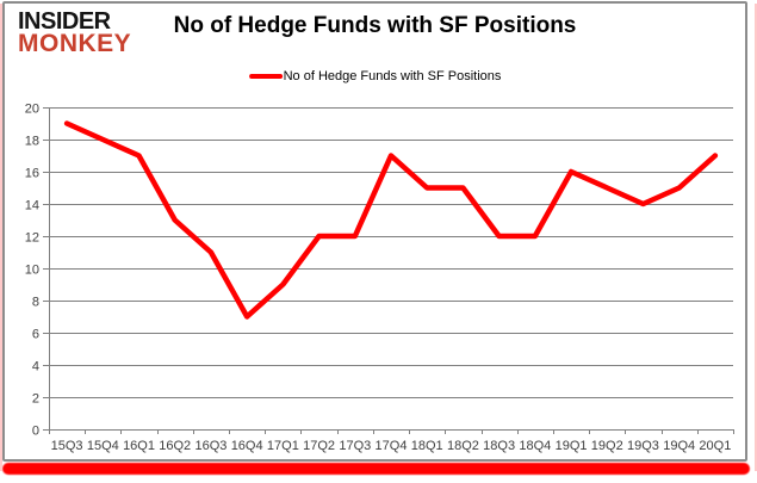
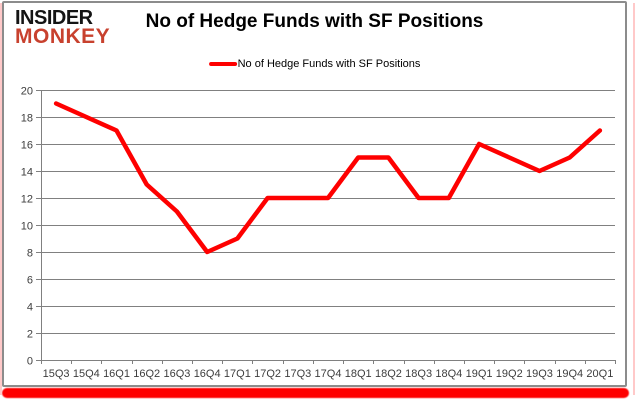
16Q4: 7 -> 8
17Q4: 17 -> 12
